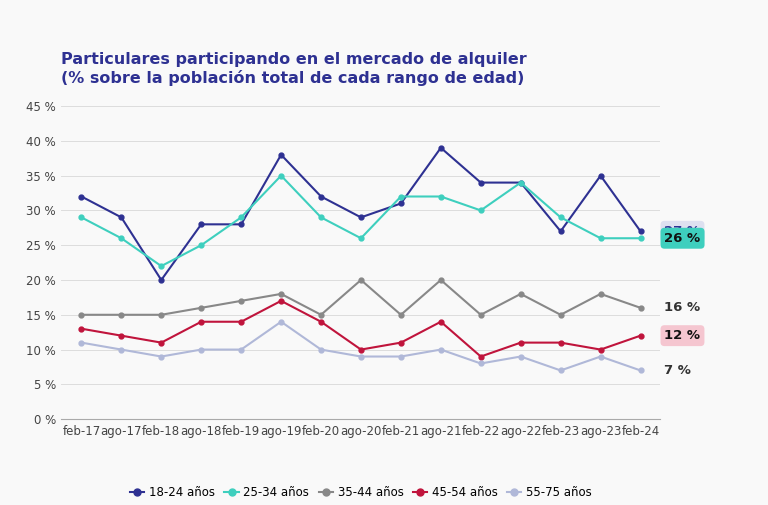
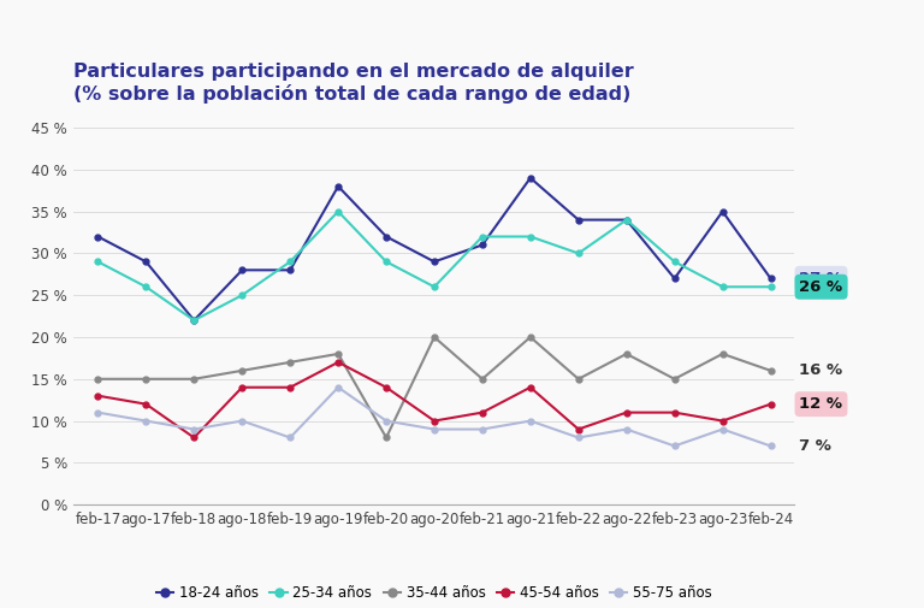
18-24 años/feb-18: 20 % -> 22 %
45-54 años/feb-18: 11 % -> 8 %
55-75 años/feb-19: 10 % -> 8 %
35-44 años/feb-20: 15 % -> 8 %
